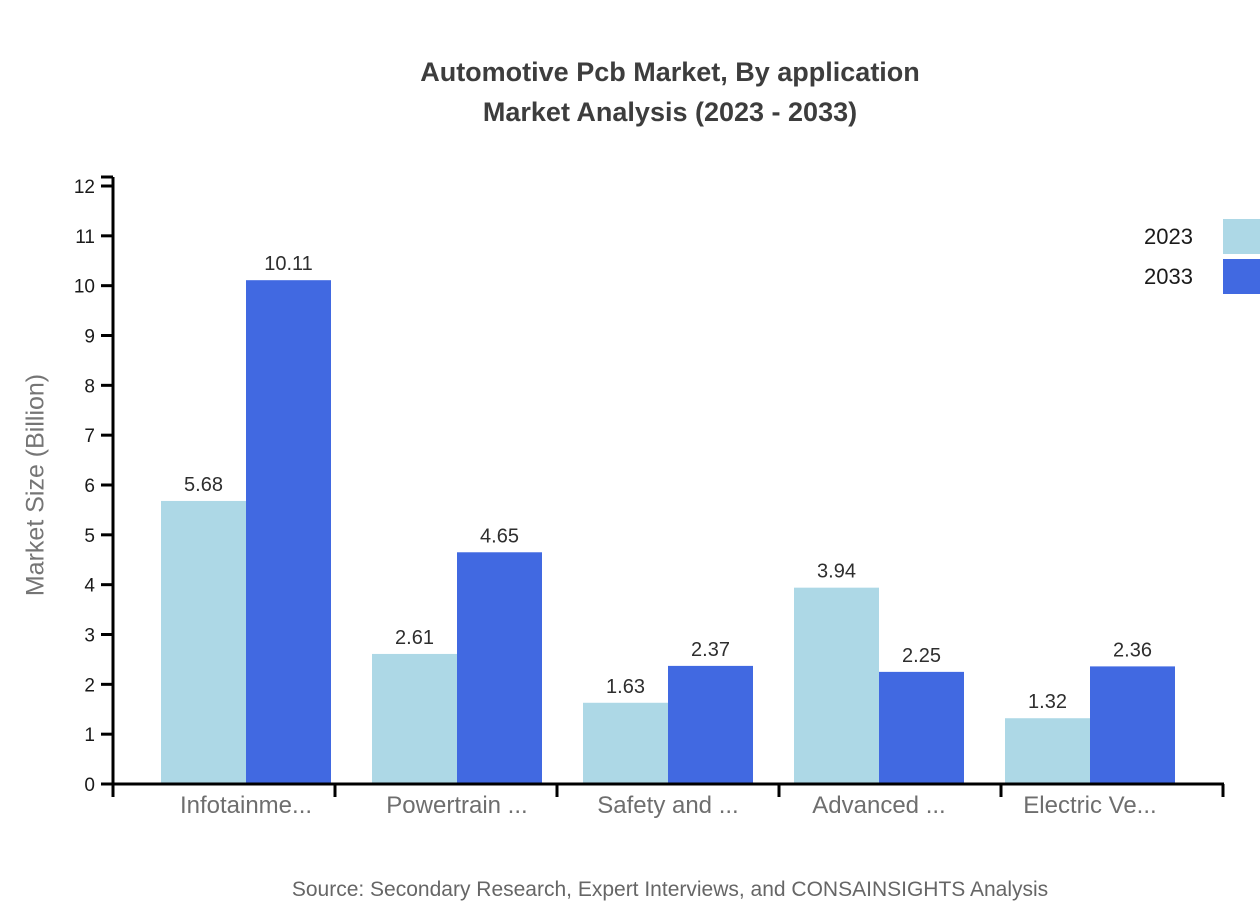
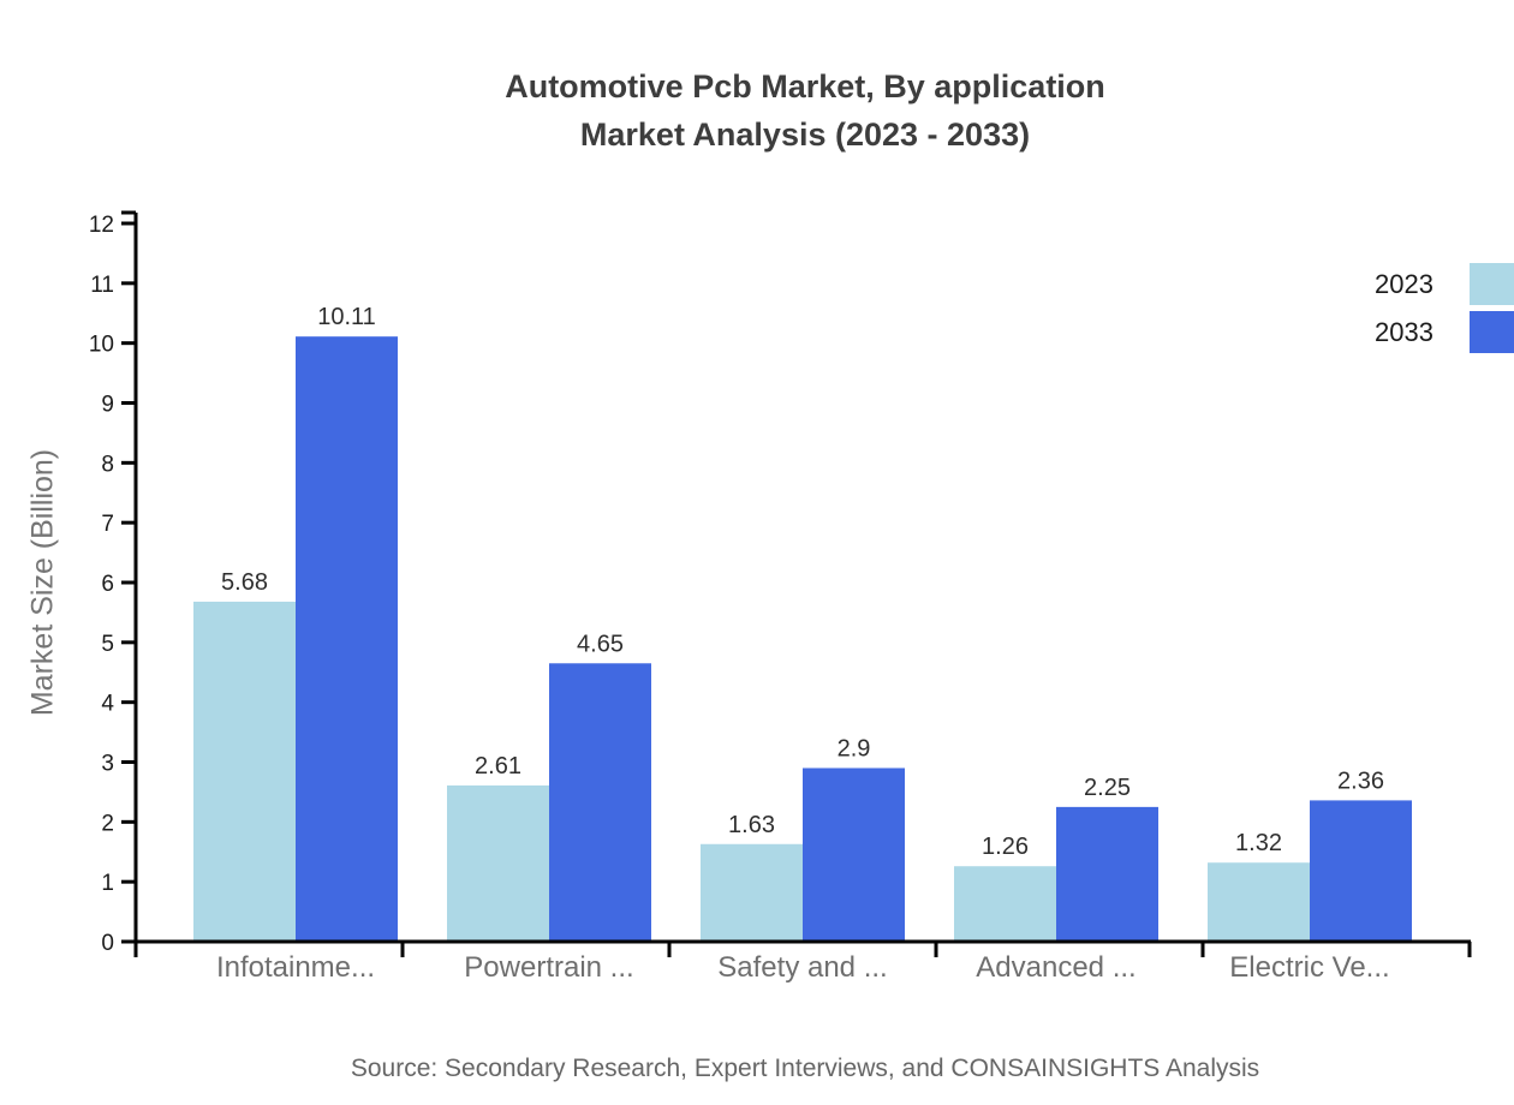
2033/Safety and ...: 2.37 -> 2.9
2023/Advanced ...: 3.94 -> 1.26
